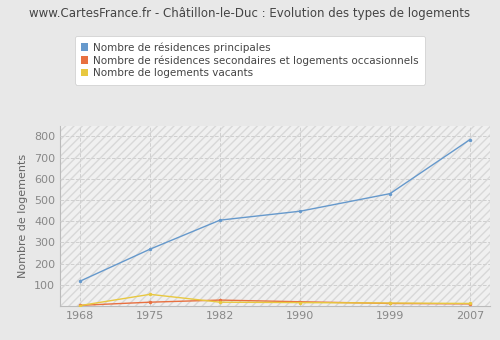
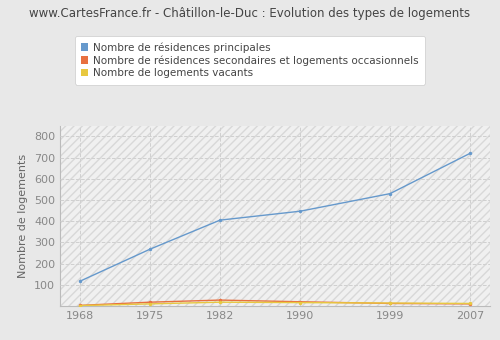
Nombre de logements vacants/1975: 55 -> 10
Nombre de résidences principales/2007: 785 -> 720
